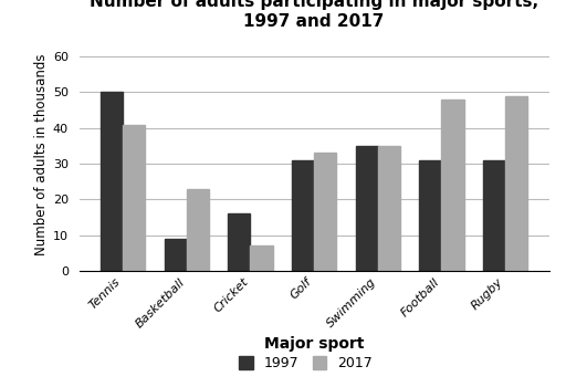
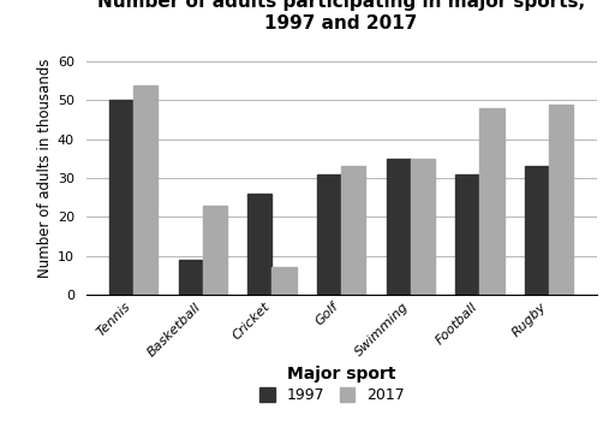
2017/Tennis: 41 -> 54
1997/Cricket: 16 -> 26
1997/Rugby: 31 -> 33
